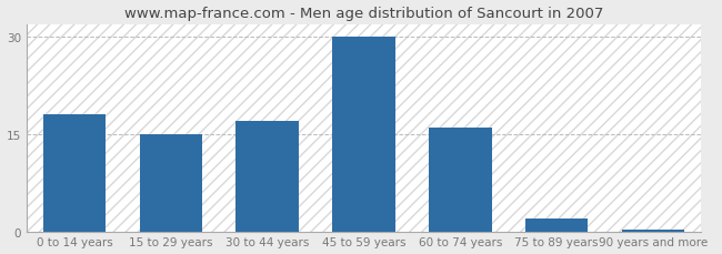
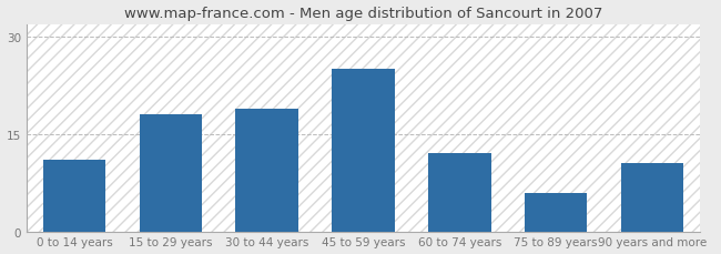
0 to 14 years: 18.0 -> 11.0
15 to 29 years: 15.0 -> 18.0
30 to 44 years: 17.0 -> 19.0
45 to 59 years: 30.0 -> 25.0
60 to 74 years: 16.0 -> 12.0
75 to 89 years: 2.0 -> 6.0
90 years and more: 0.3 -> 10.6
